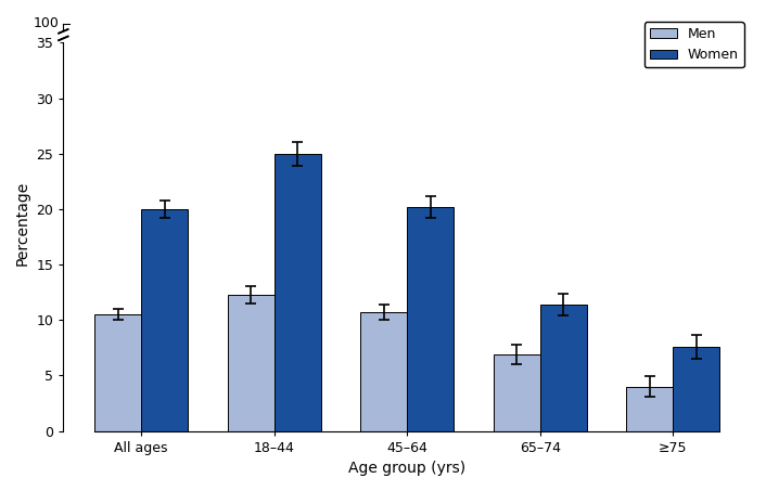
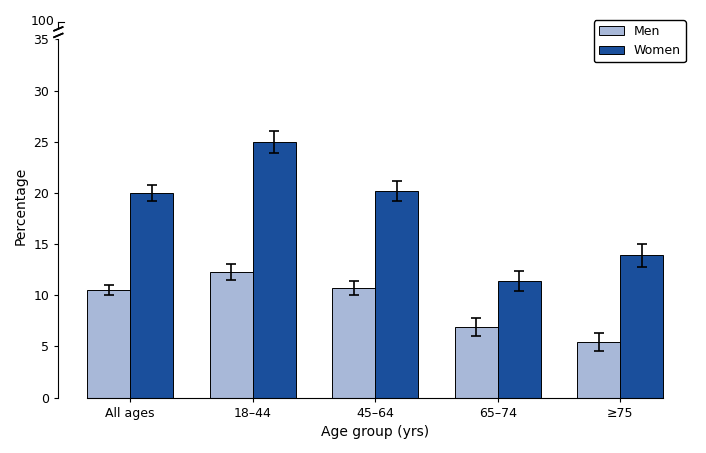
Men/≥75: 4.0 -> 5.4
Women/≥75: 7.6 -> 13.9
